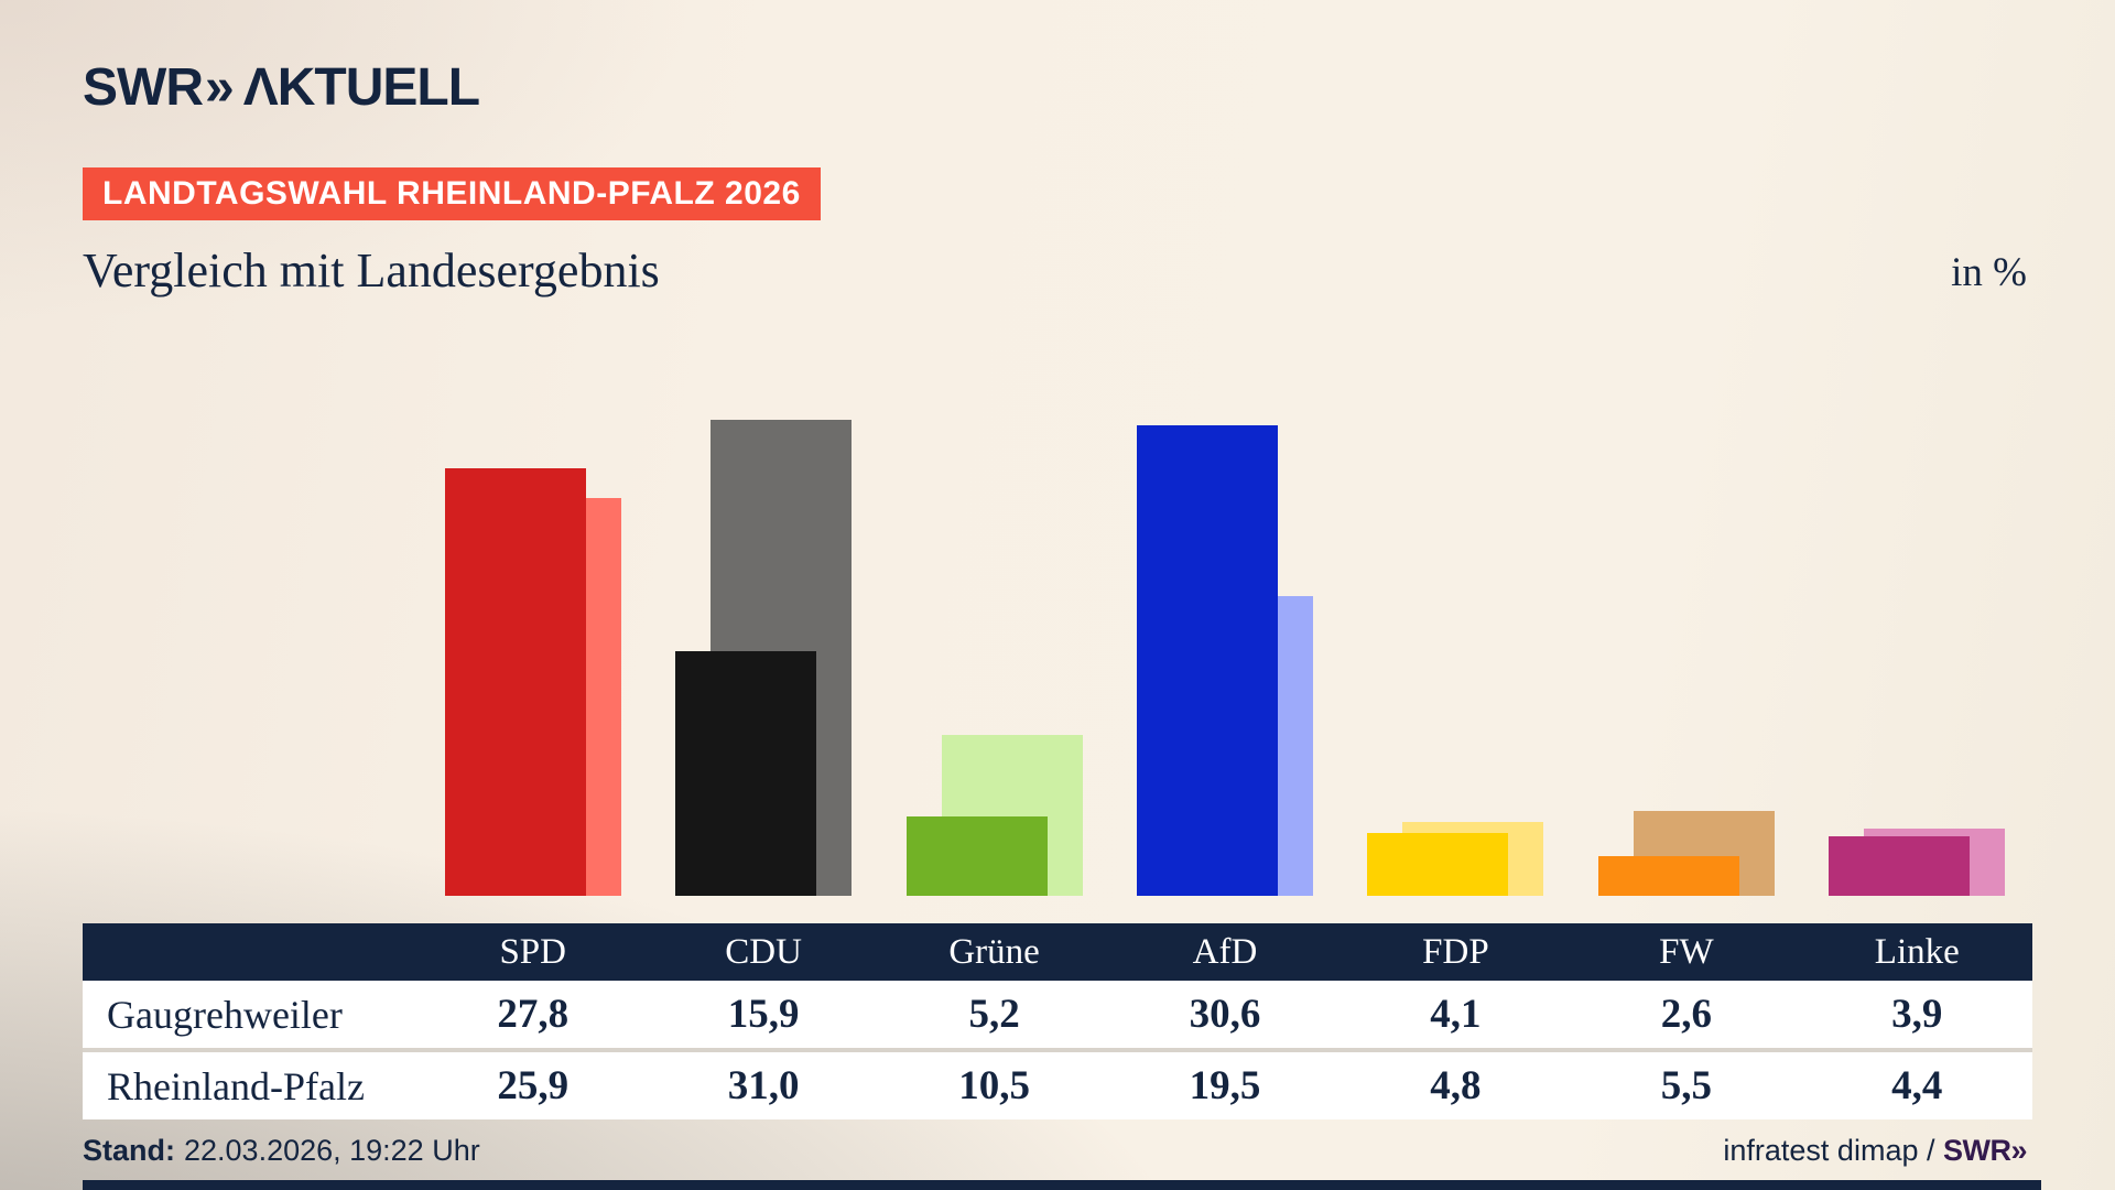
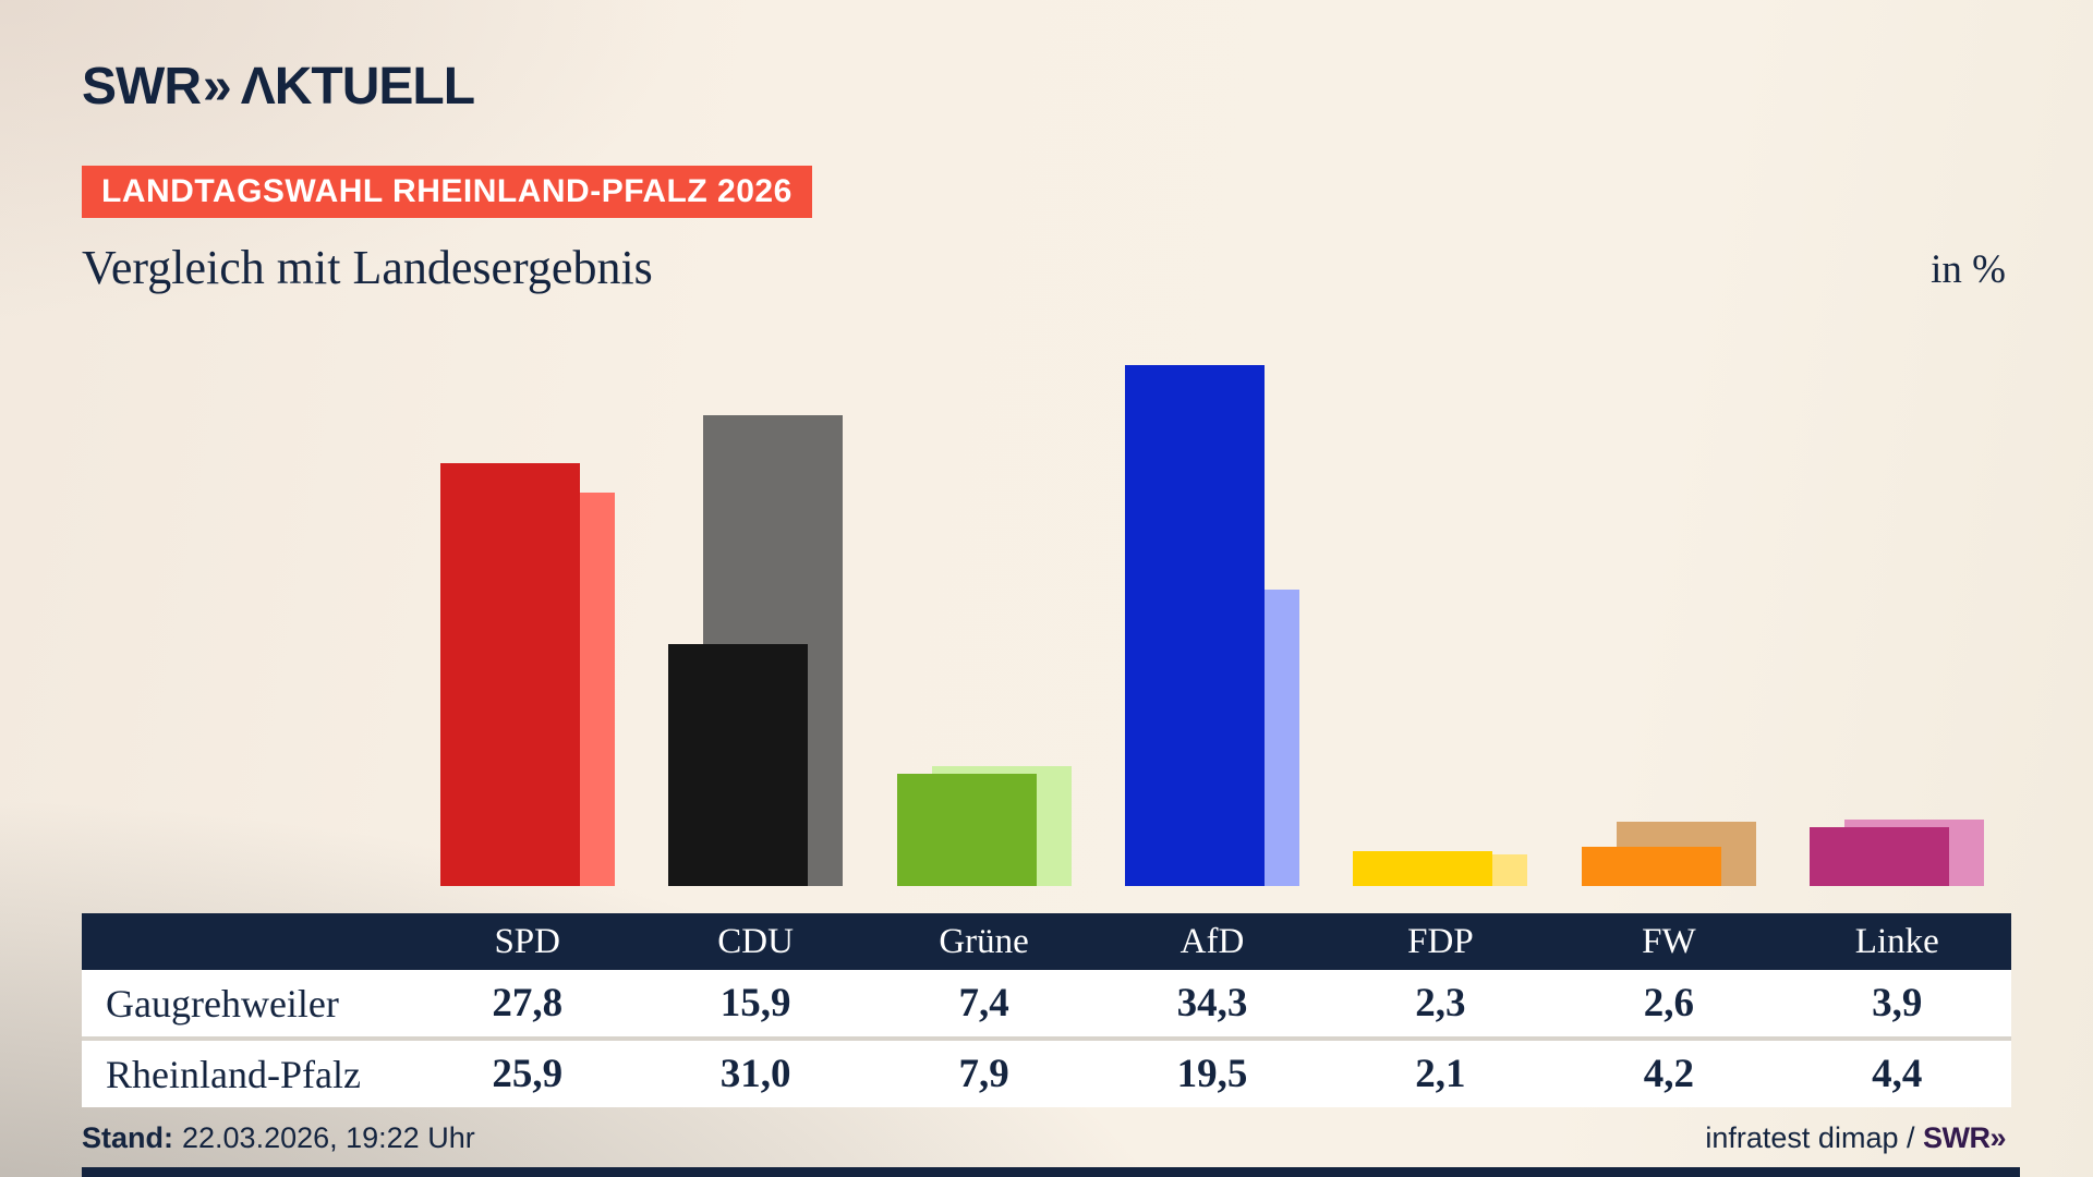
Gaugrehweiler/Grüne: 5,2 -> 7,4
Rheinland-Pfalz/Grüne: 10,5 -> 7,9
Gaugrehweiler/AfD: 30,6 -> 34,3
Gaugrehweiler/FDP: 4,1 -> 2,3
Rheinland-Pfalz/FDP: 4,8 -> 2,1
Rheinland-Pfalz/FW: 5,5 -> 4,2
